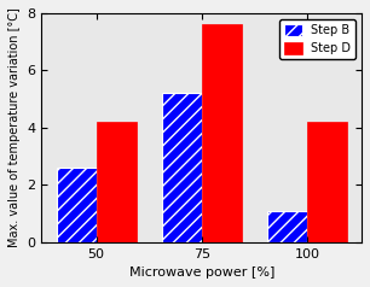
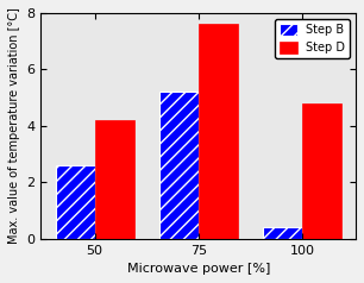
Step B/100: 1.1 -> 0.4
Step D/100: 4.2 -> 4.8
